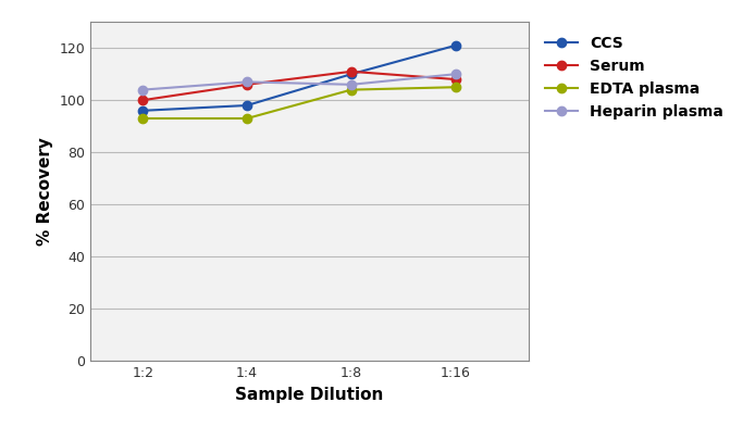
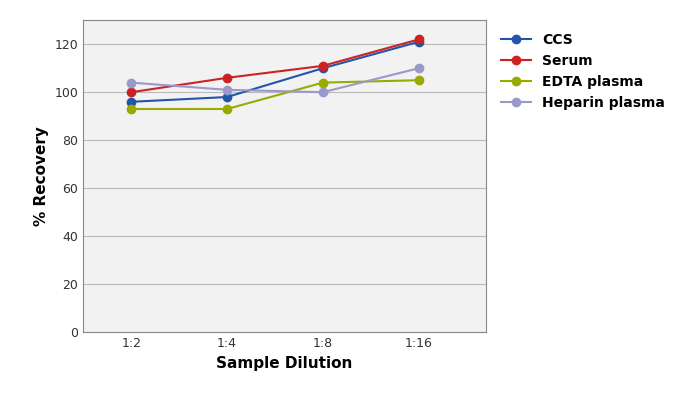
Heparin plasma/1:4: 107 -> 101
Heparin plasma/1:8: 106 -> 100
Serum/1:16: 108 -> 122
